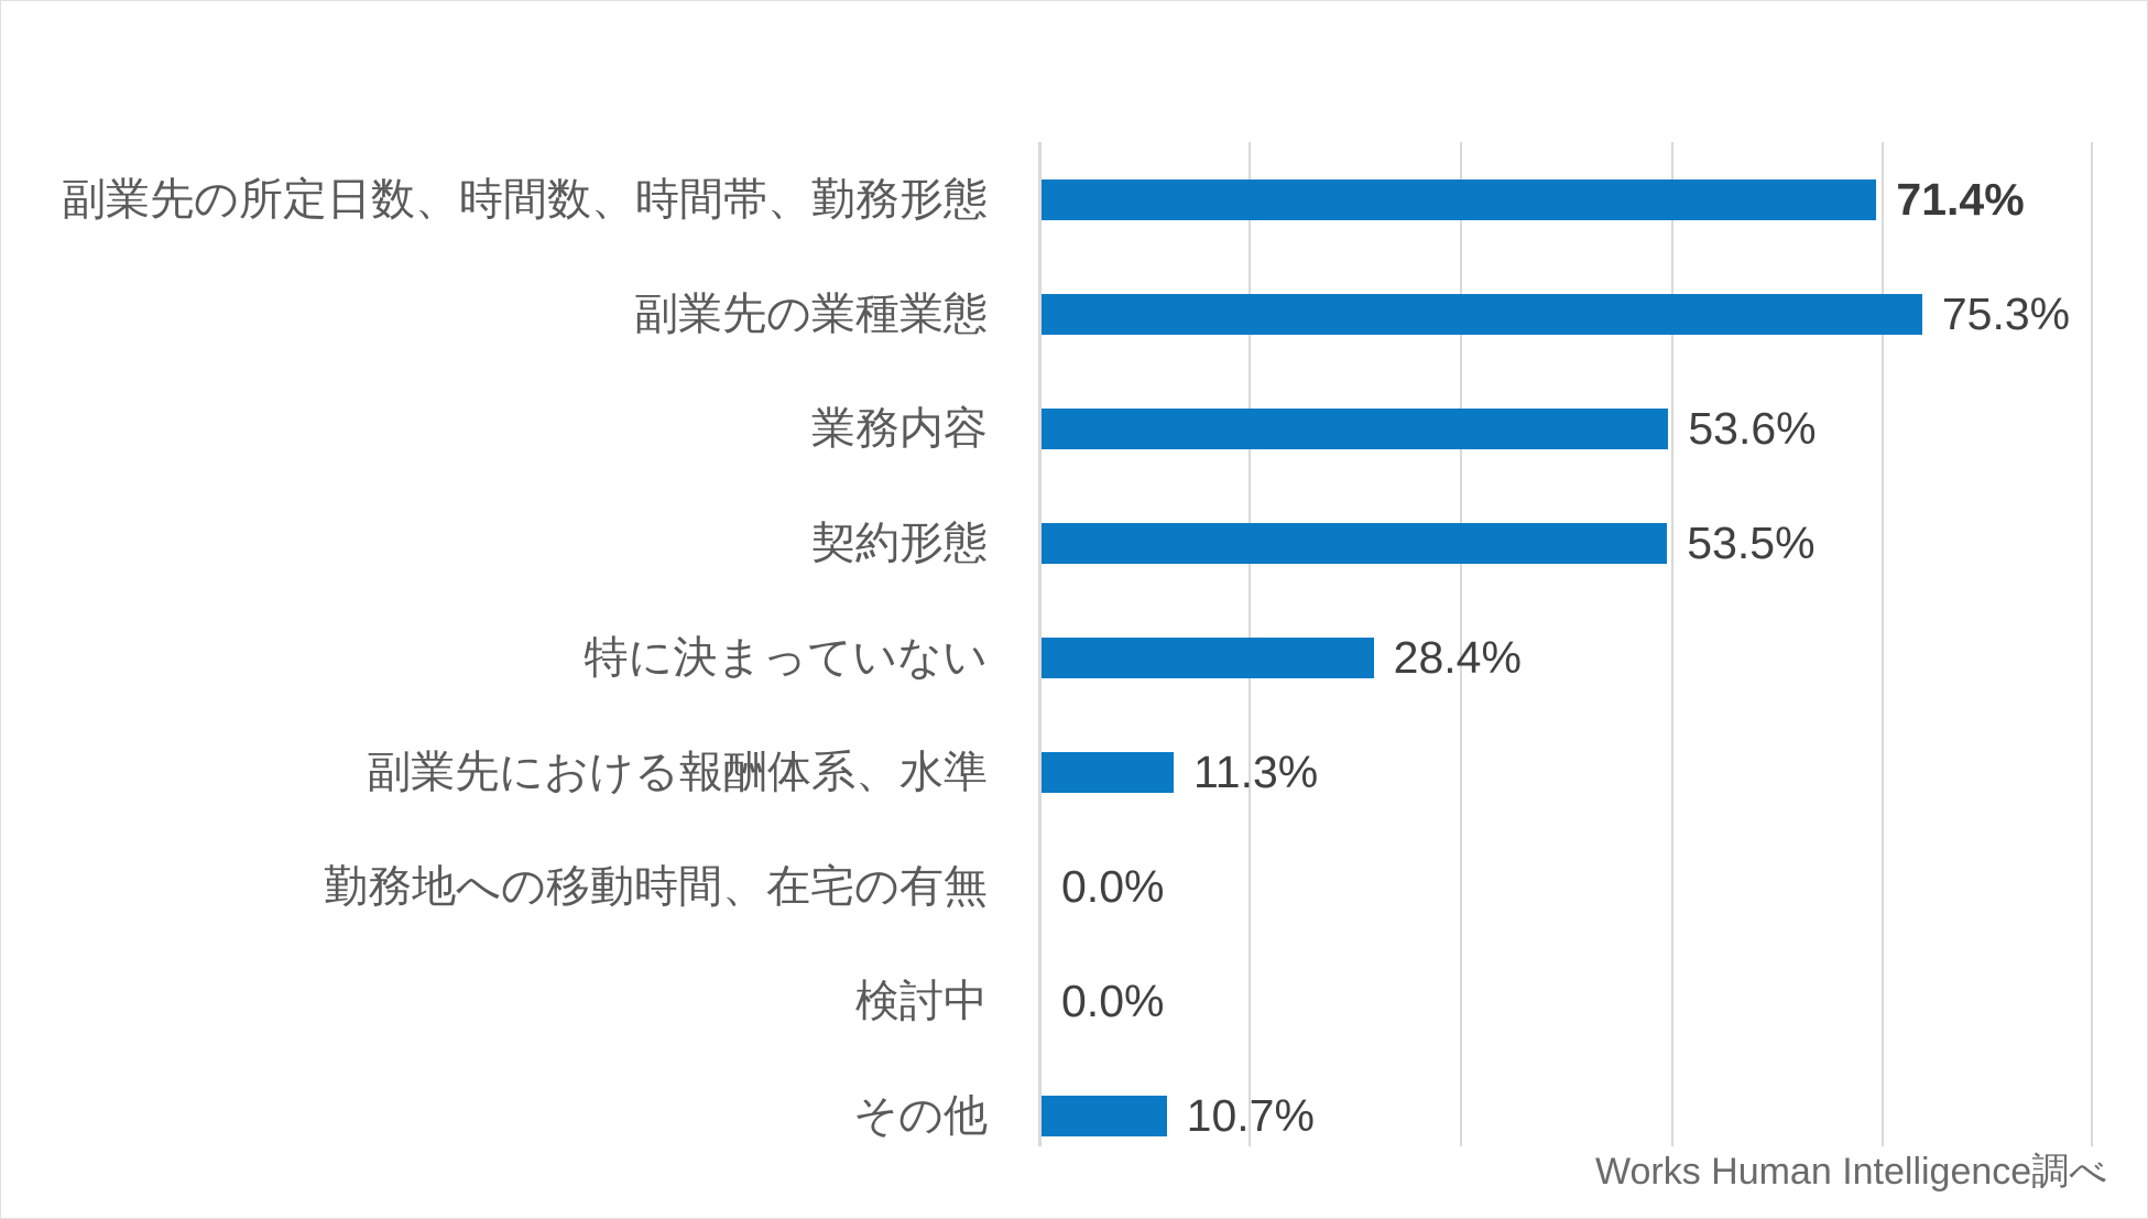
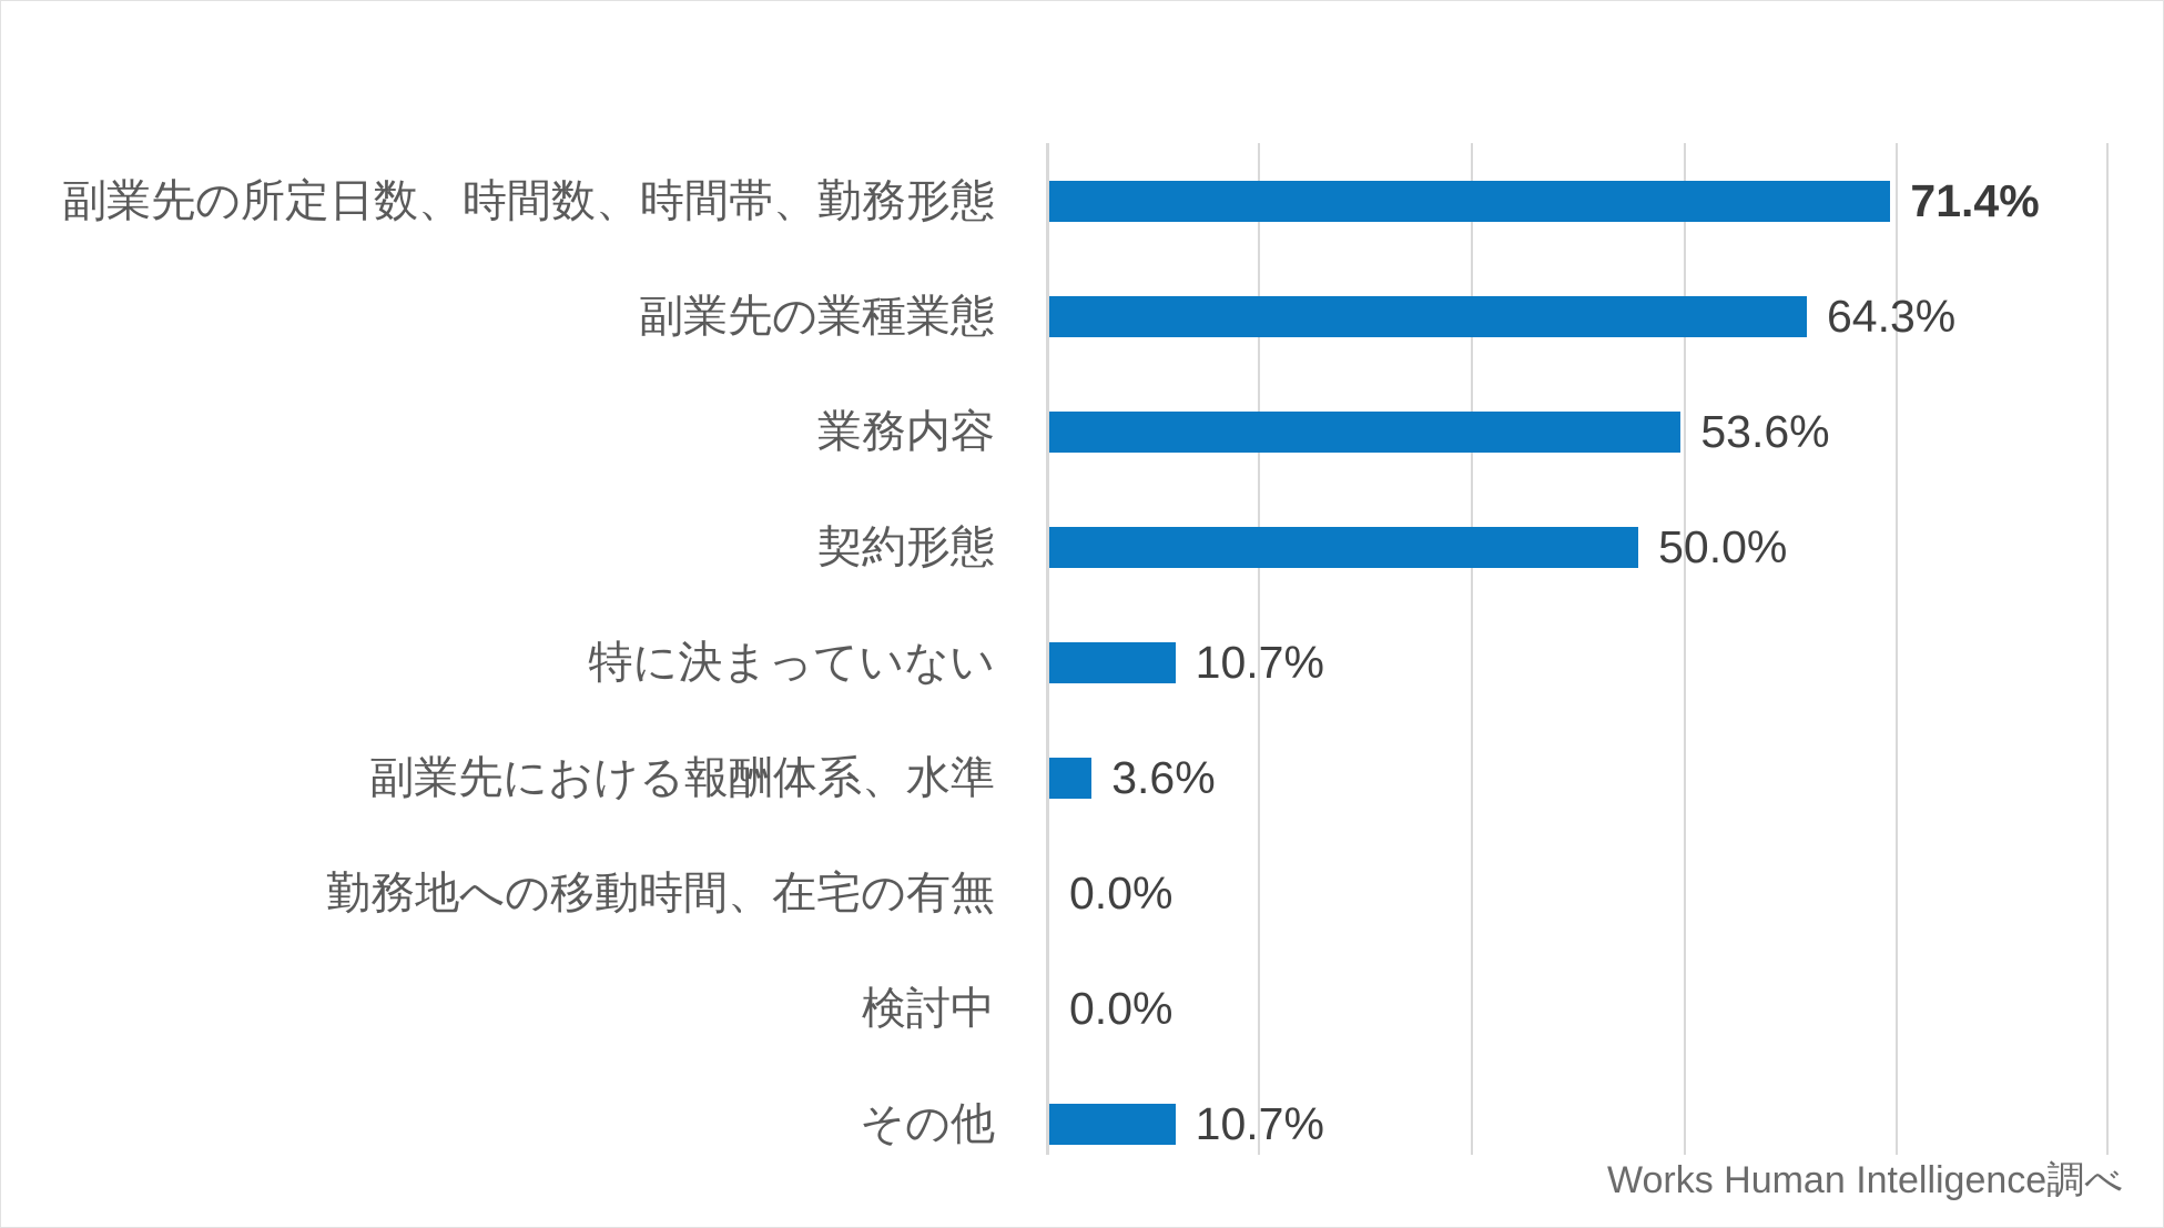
副業先の業種業態: 75.3% -> 64.3%
契約形態: 53.5% -> 50.0%
特に決まっていない: 28.4% -> 10.7%
副業先における報酬体系、水準: 11.3% -> 3.6%
